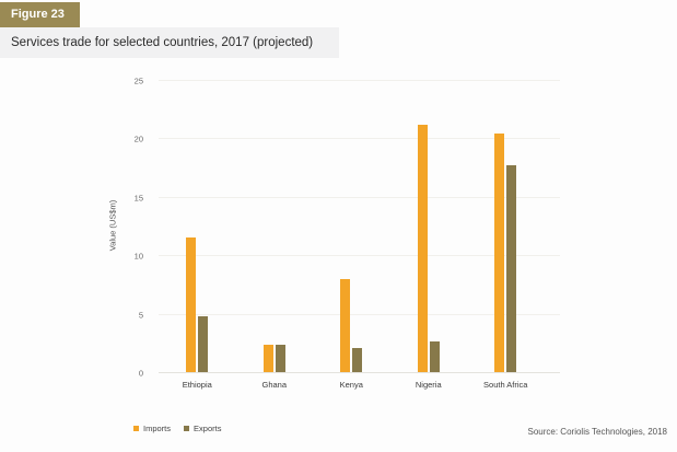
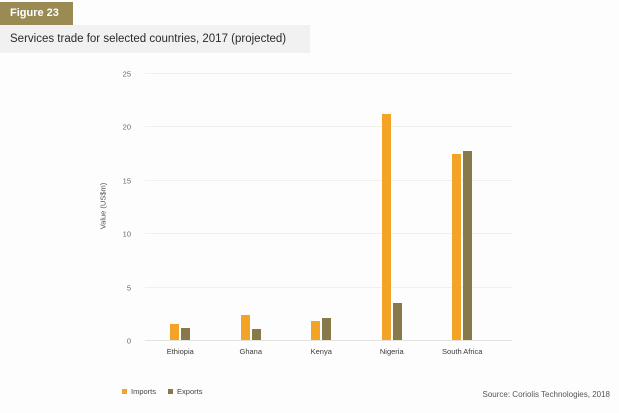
Imports/Ethiopia: 11.5 -> 1.5
Exports/Ethiopia: 4.8 -> 1.1
Exports/Ghana: 2.3 -> 1.0
Imports/Kenya: 8.0 -> 1.8
Exports/Nigeria: 2.6 -> 3.5
Imports/South Africa: 20.4 -> 17.4
